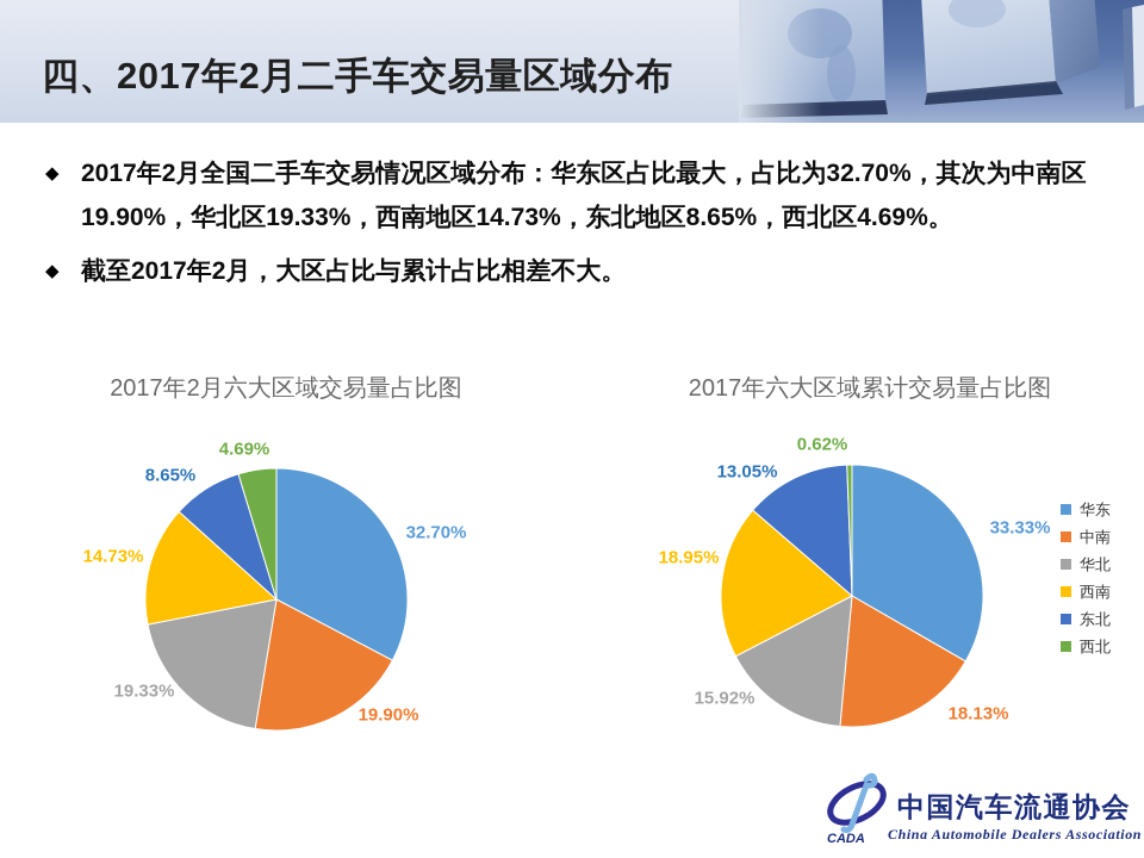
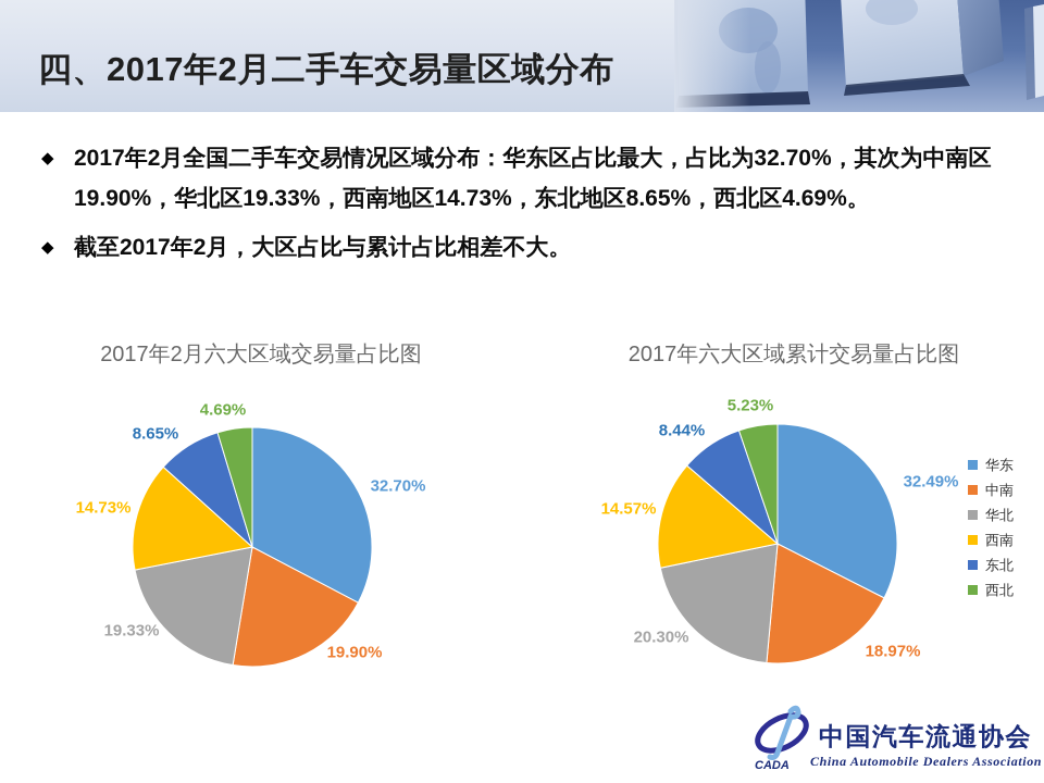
2017年六大区域累计交易量占比图/华东: 33.33% -> 32.49%
2017年六大区域累计交易量占比图/中南: 18.13% -> 18.97%
2017年六大区域累计交易量占比图/华北: 15.92% -> 20.30%
2017年六大区域累计交易量占比图/西南: 18.95% -> 14.57%
2017年六大区域累计交易量占比图/东北: 13.05% -> 8.44%
2017年六大区域累计交易量占比图/西北: 0.62% -> 5.23%
